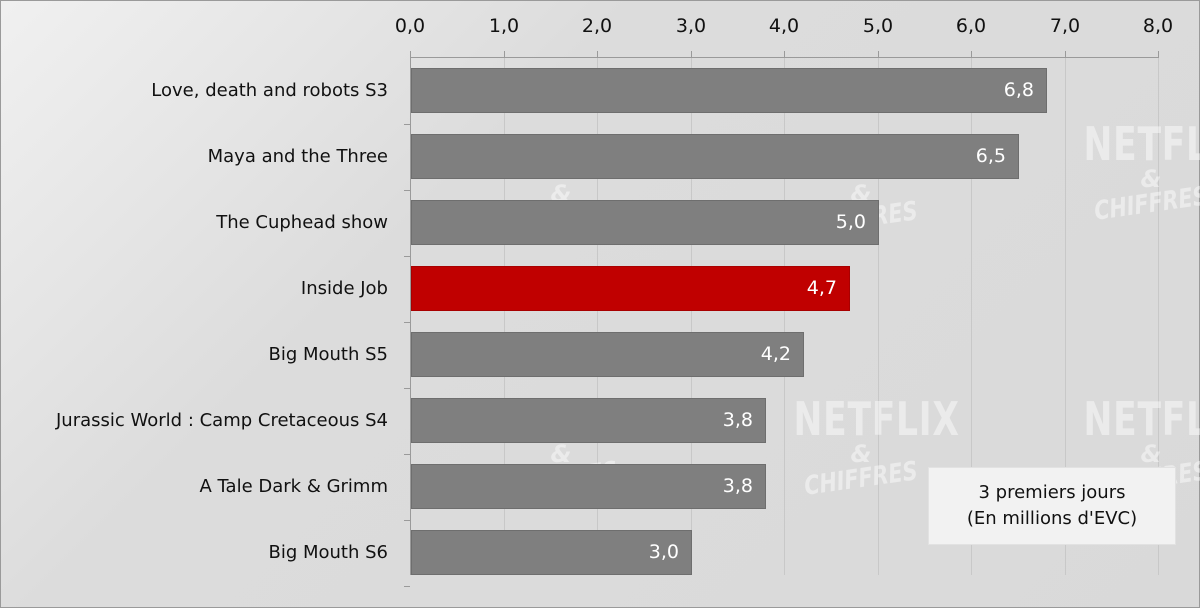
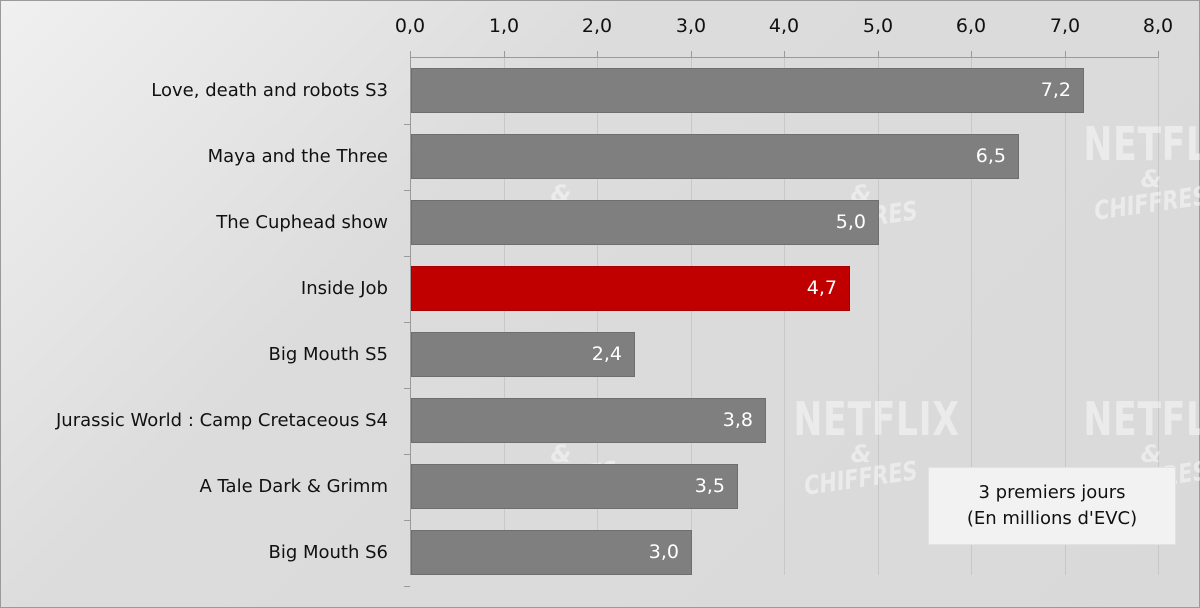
Love, death and robots S3: 6,8 -> 7,2
Big Mouth S5: 4,2 -> 2,4
A Tale Dark & Grimm: 3,8 -> 3,5
